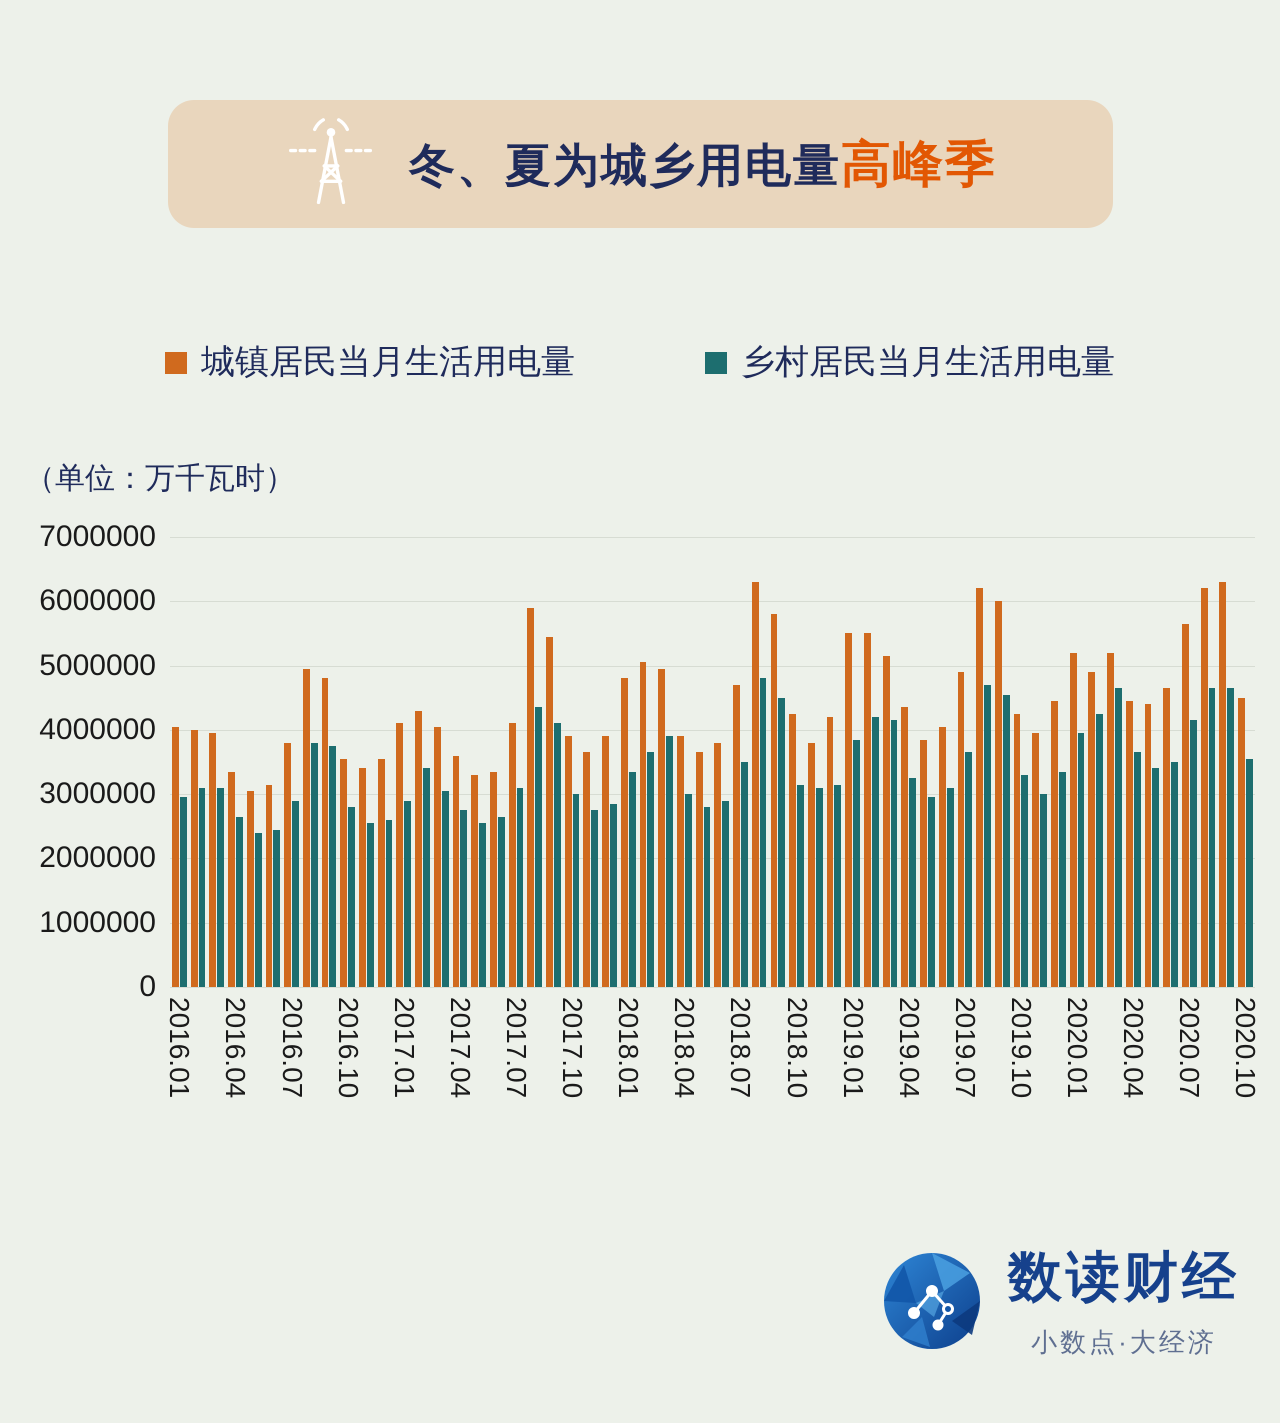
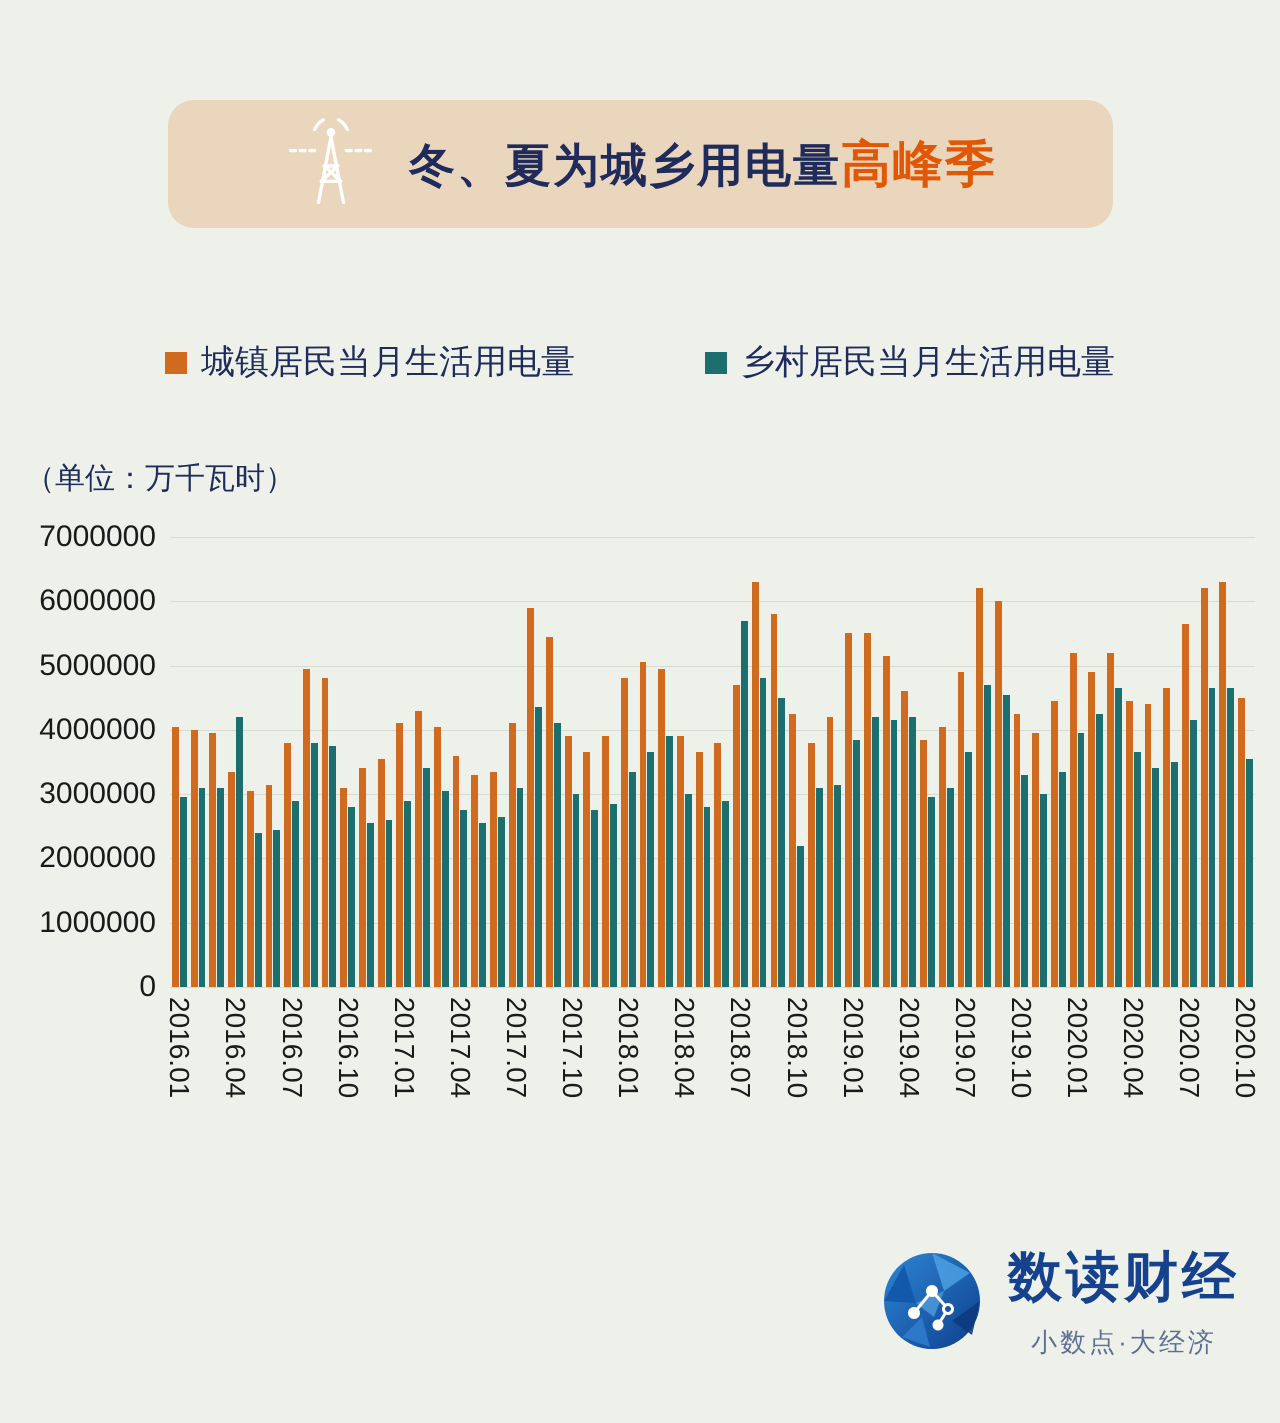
乡村居民当月生活用电量/2016.04: 2600000 -> 4200000
城镇居民当月生活用电量/2016.10: 3600000 -> 3100000
乡村居民当月生活用电量/2018.07: 3500000 -> 5700000
乡村居民当月生活用电量/2018.10: 3200000 -> 2200000
城镇居民当月生活用电量/2019.04: 4400000 -> 4600000
乡村居民当月生活用电量/2019.04: 3200000 -> 4200000
